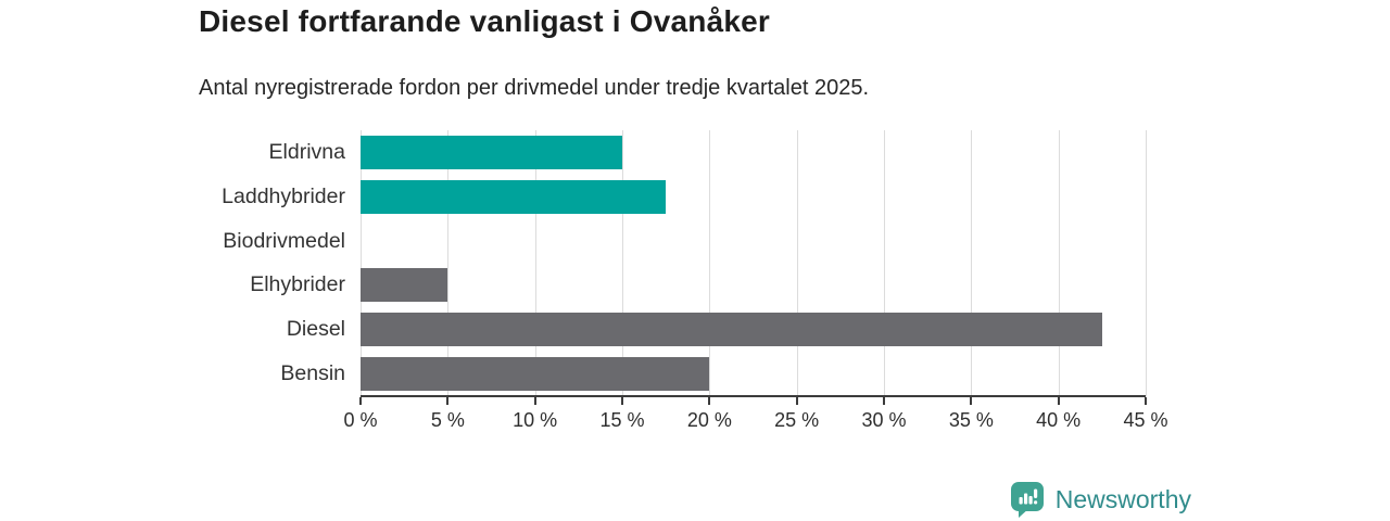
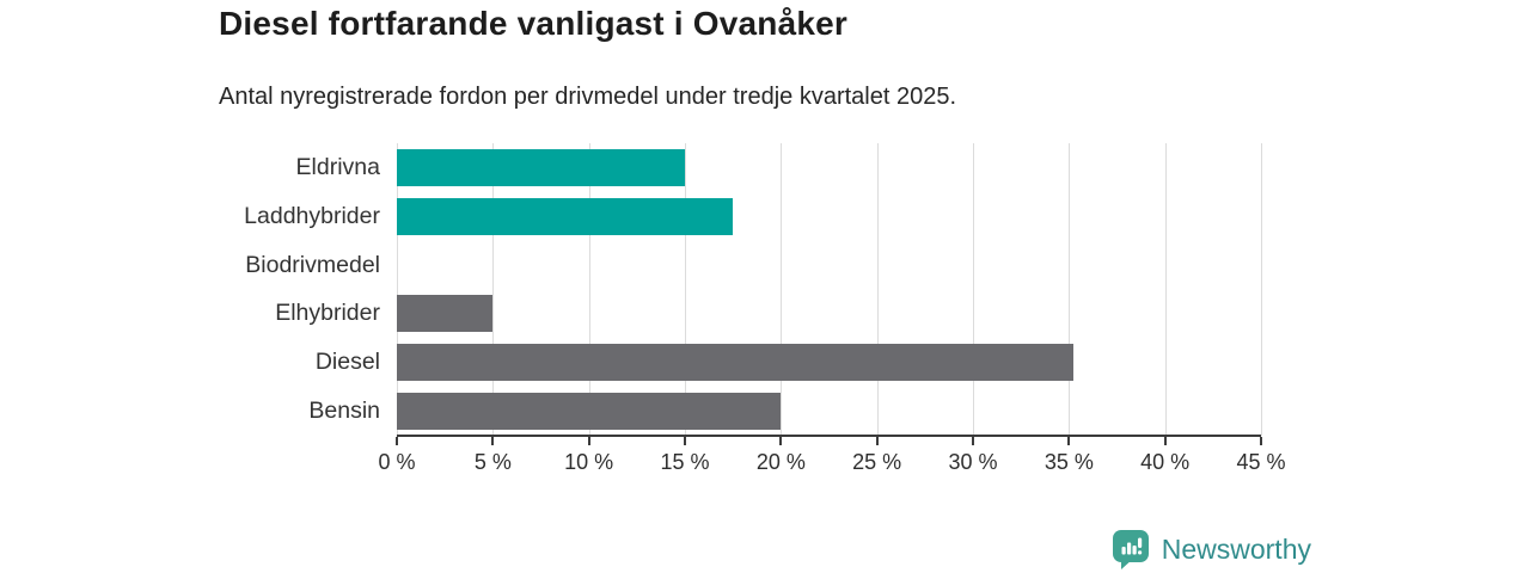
Diesel: 42.5% -> 35.2%
